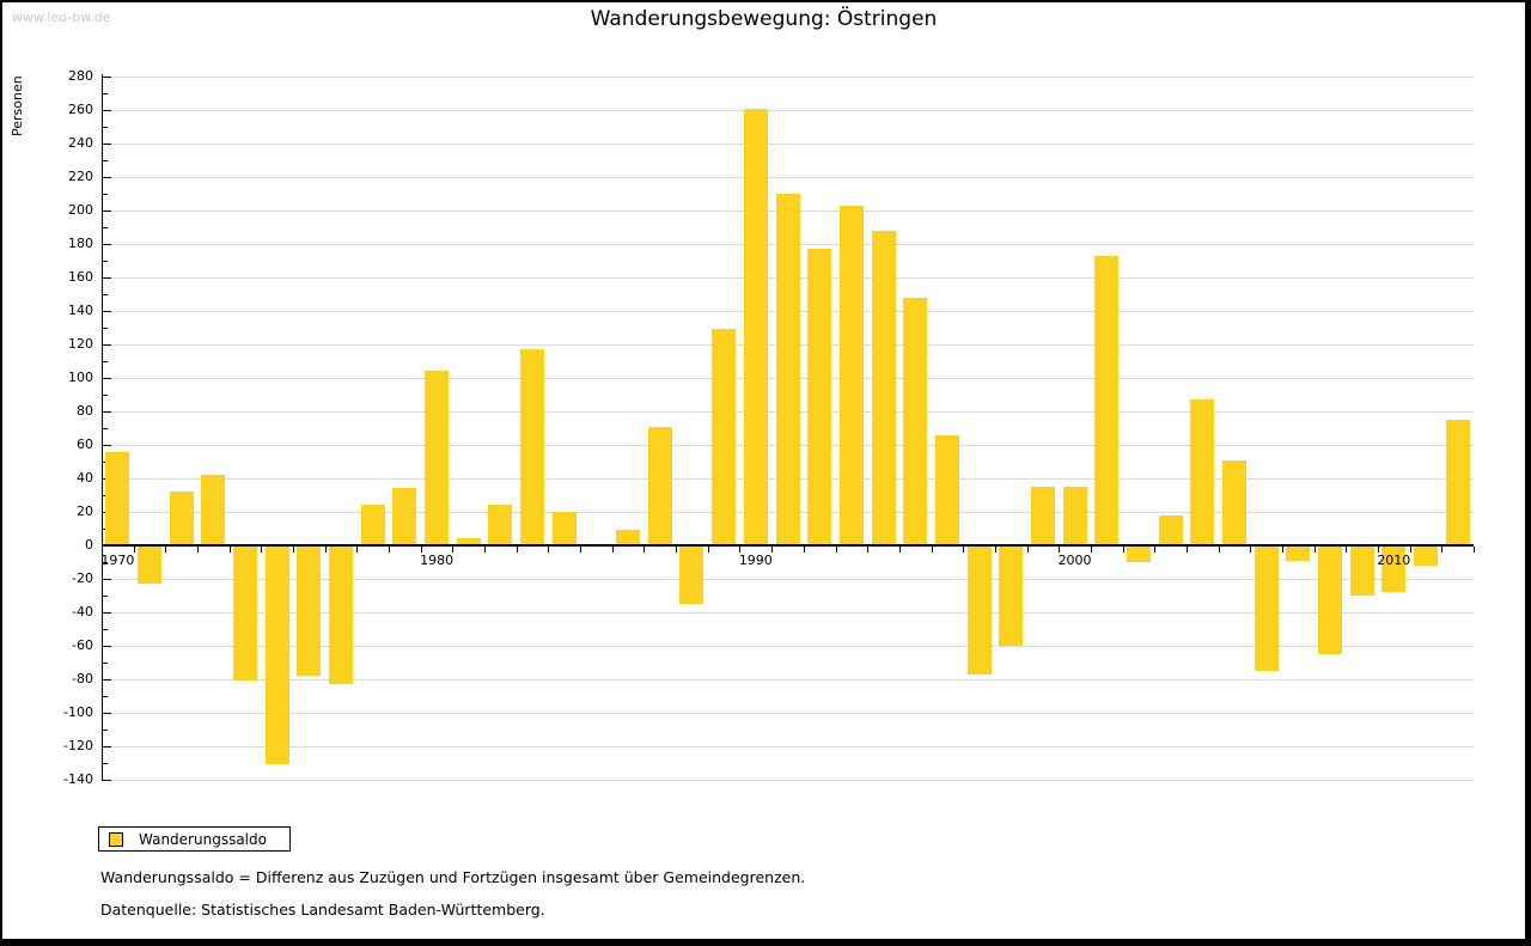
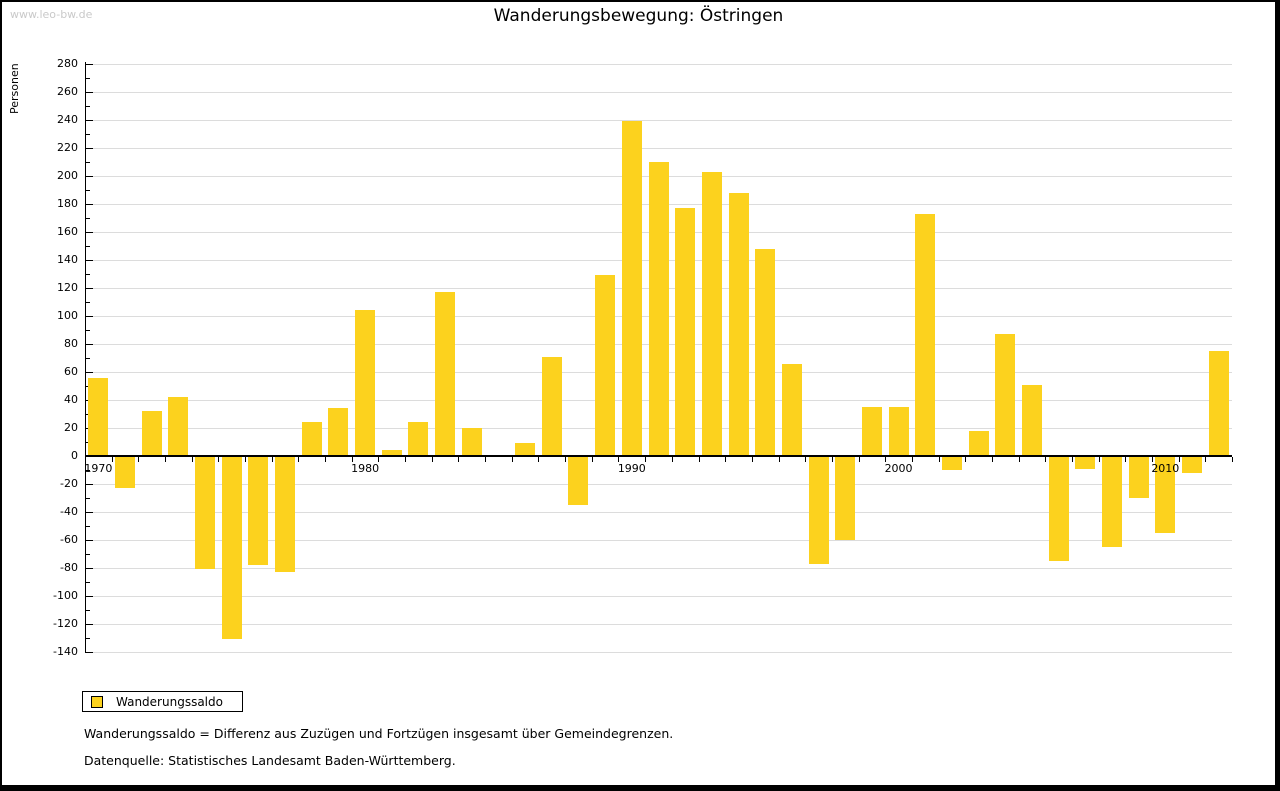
1990: 261 -> 239
2010: -28 -> -55
